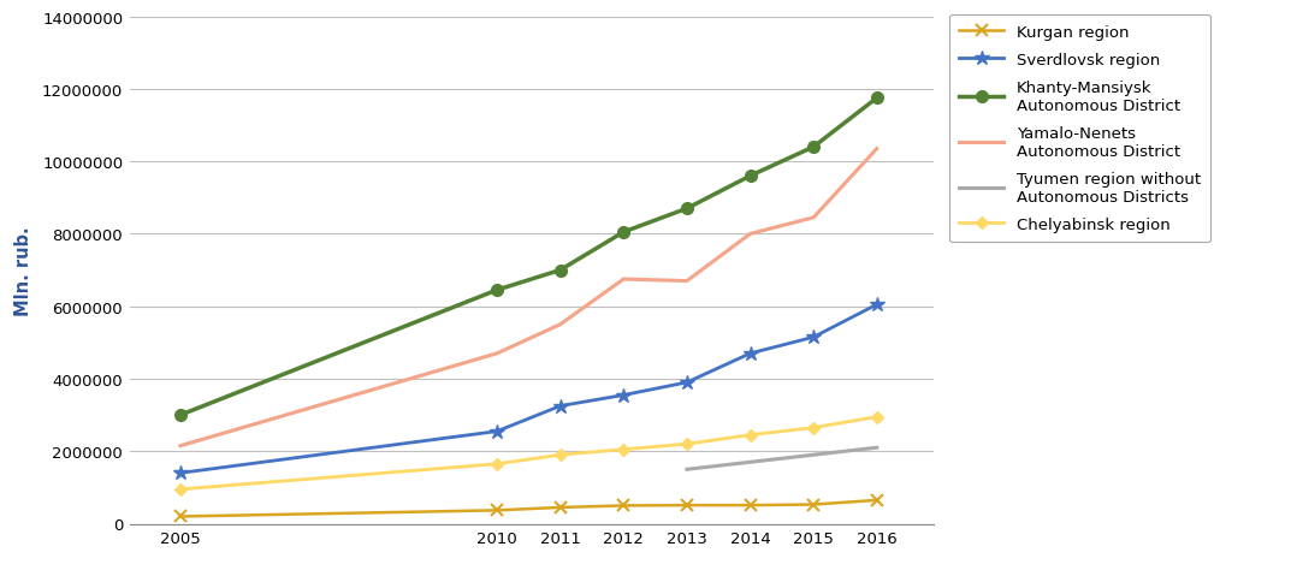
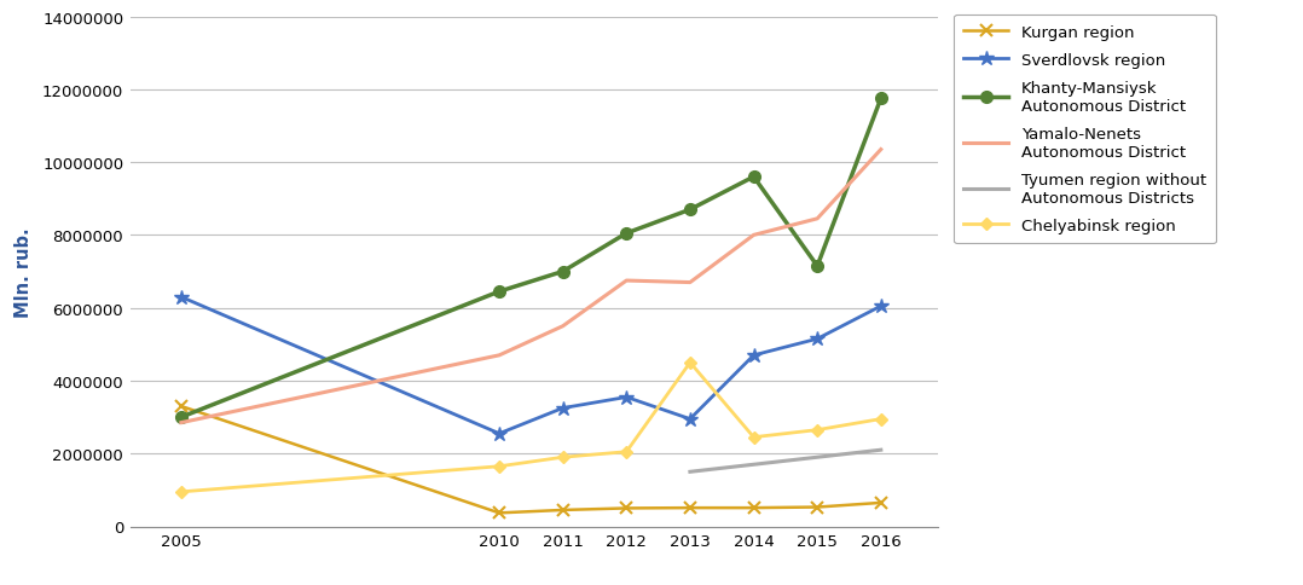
Kurgan region/2005: 200000 -> 3300000
Sverdlovsk region/2005: 1400000 -> 6300000
Yamalo-Nenets Autonomous District/2005: 2150000 -> 2850000
Sverdlovsk region/2013: 3900000 -> 2950000
Chelyabinsk region/2013: 2200000 -> 4500000
Khanty-Mansiysk Autonomous District/2015: 10400000 -> 7150000
